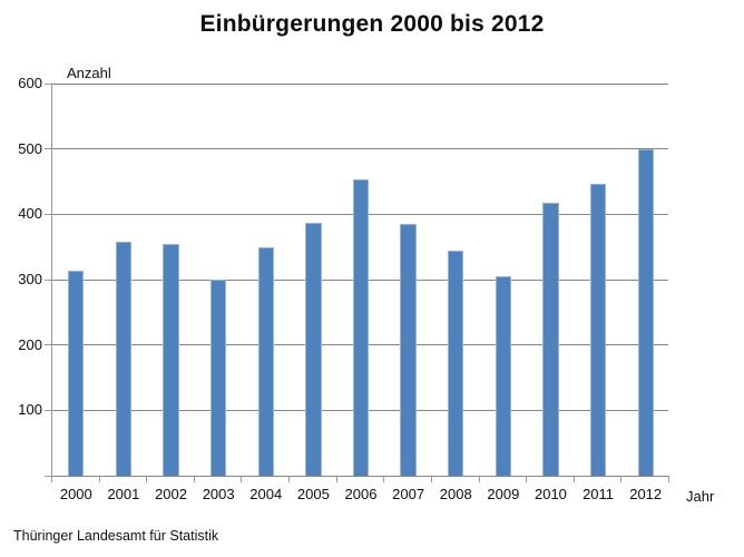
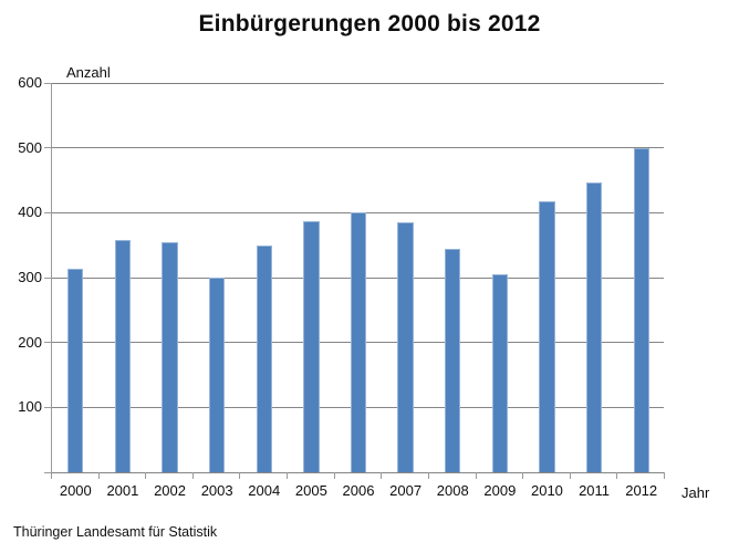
2006: 450 -> 400
